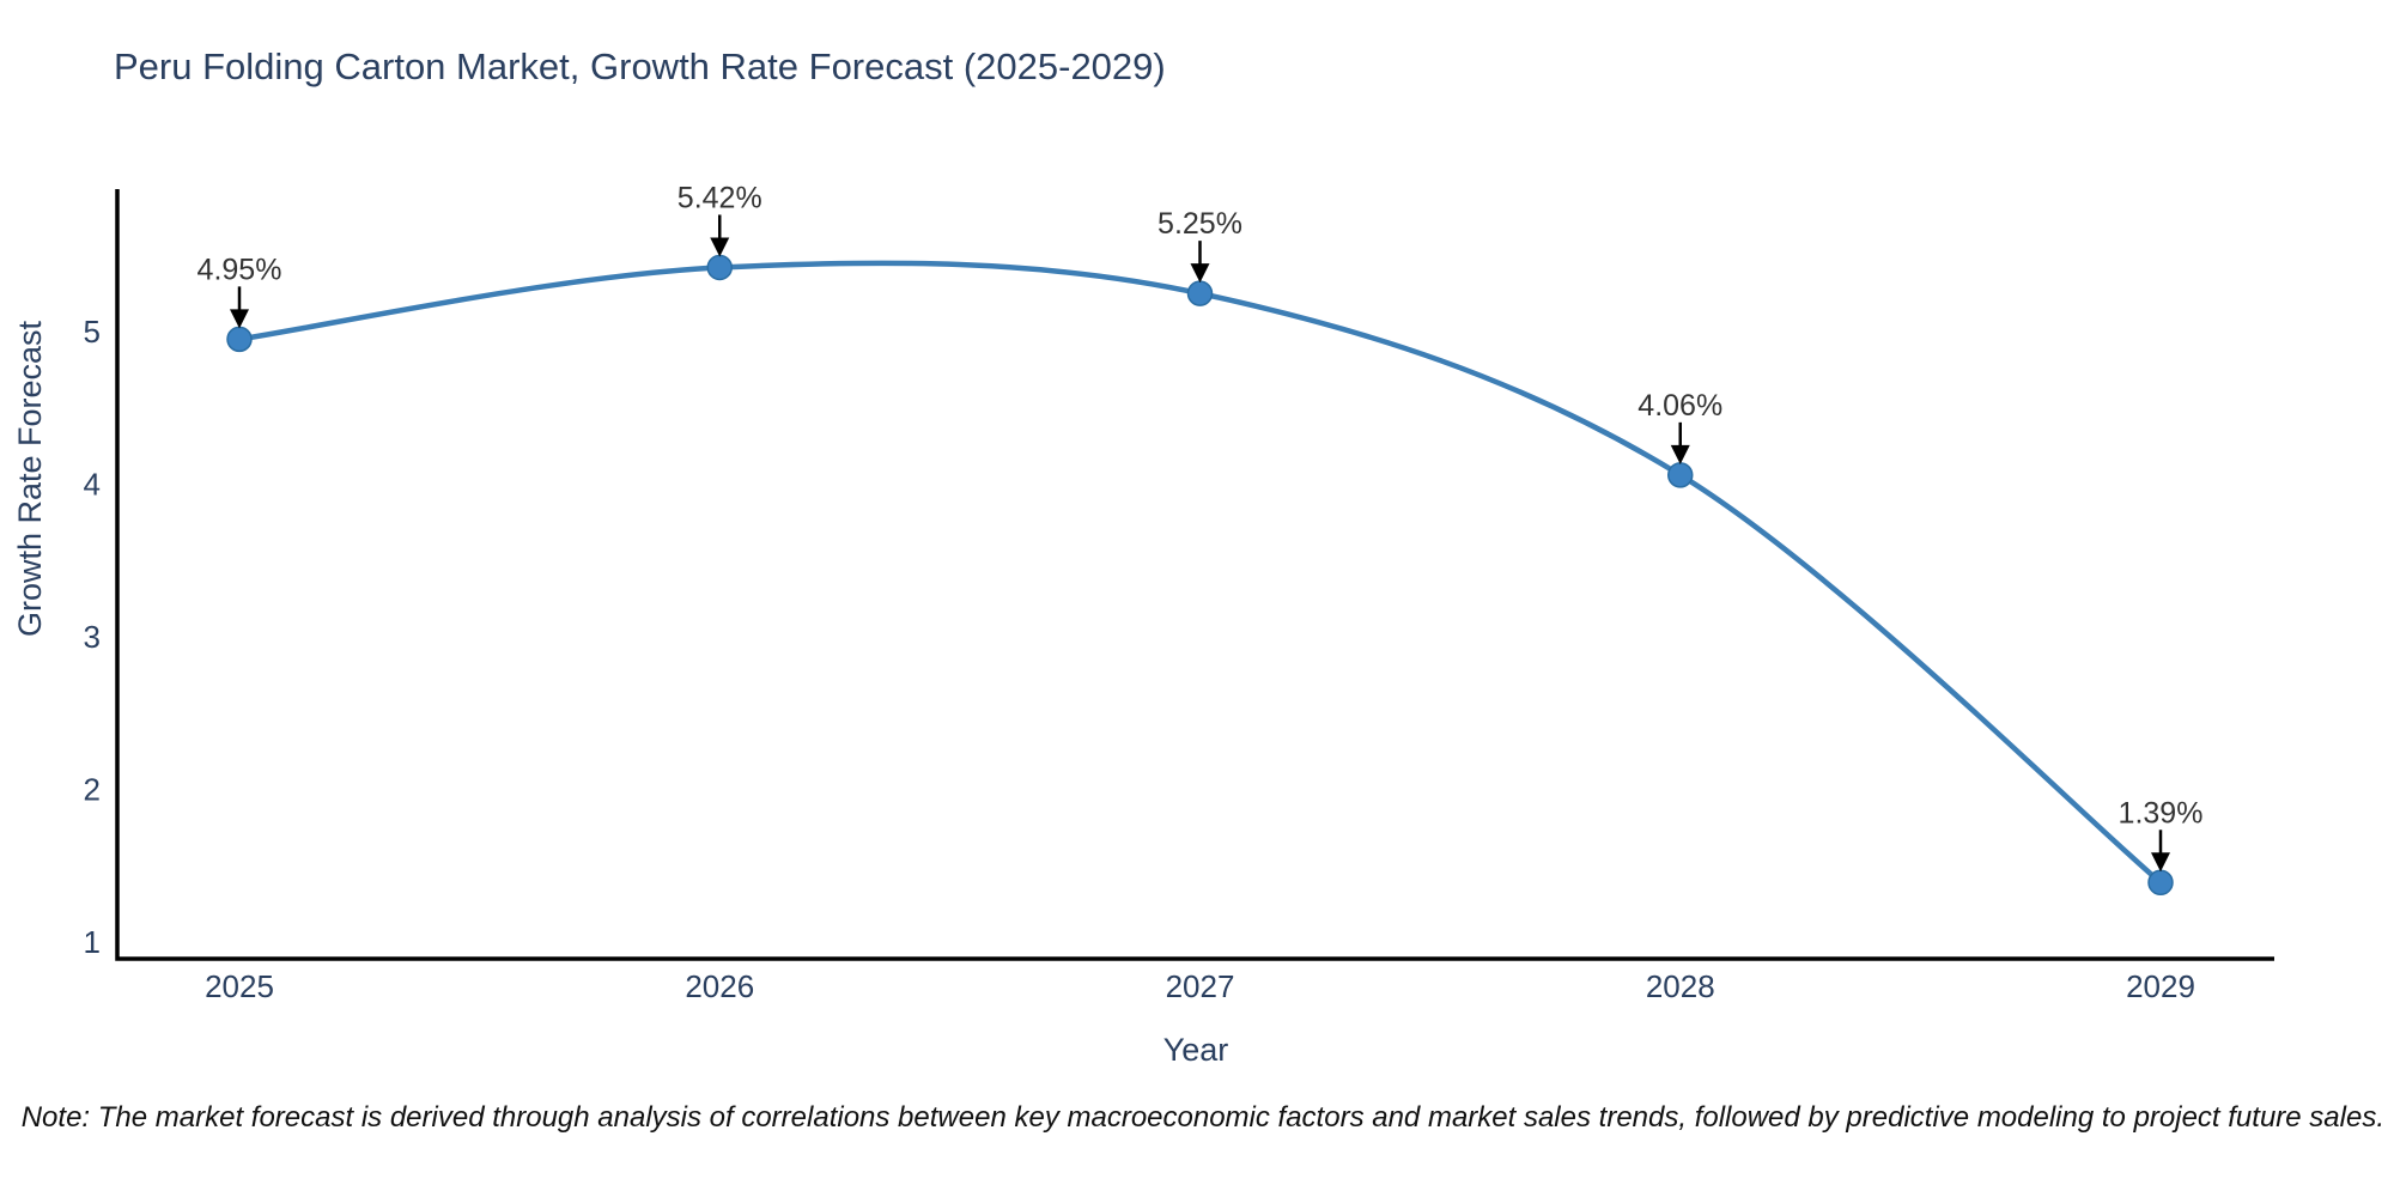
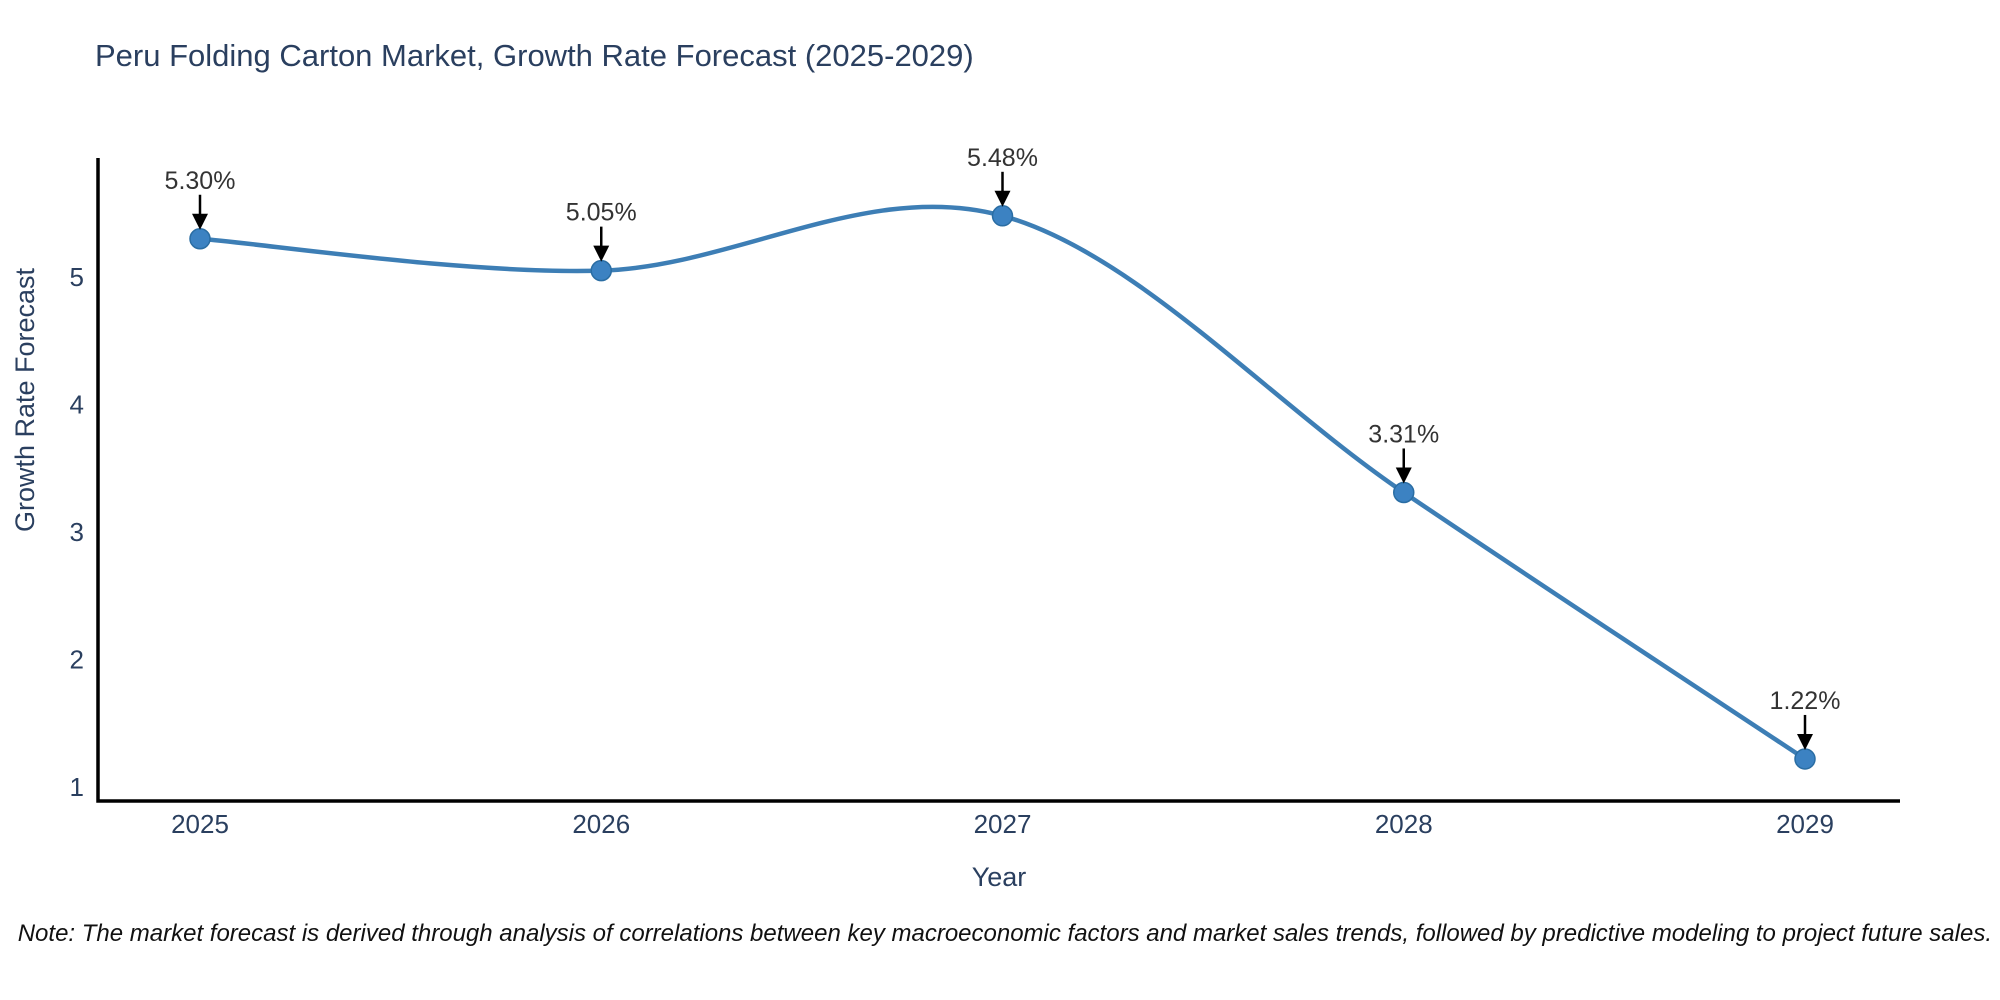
2025: 4.95% -> 5.30%
2026: 5.42% -> 5.05%
2027: 5.25% -> 5.48%
2028: 4.06% -> 3.31%
2029: 1.39% -> 1.22%
